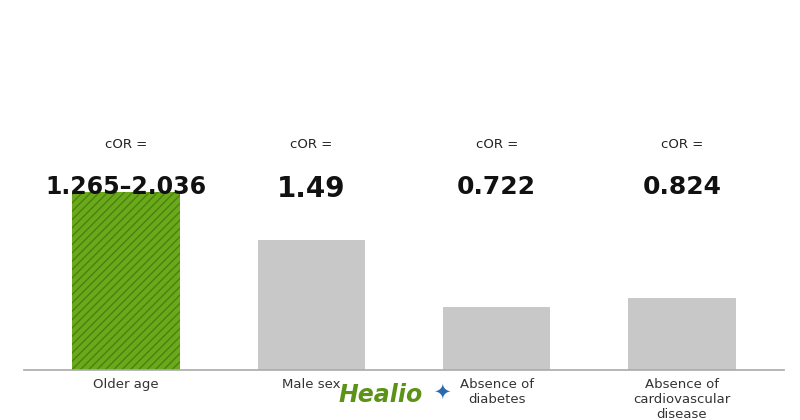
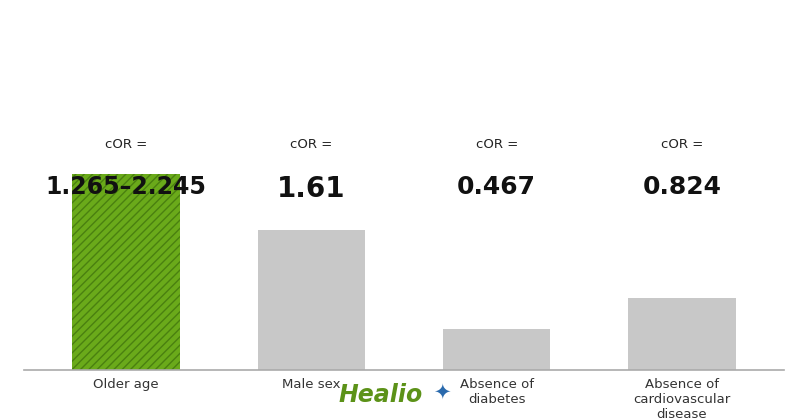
Older age: 2.036 -> 2.245
Male sex: 1.49 -> 1.61
Absence of diabetes: 0.722 -> 0.467
